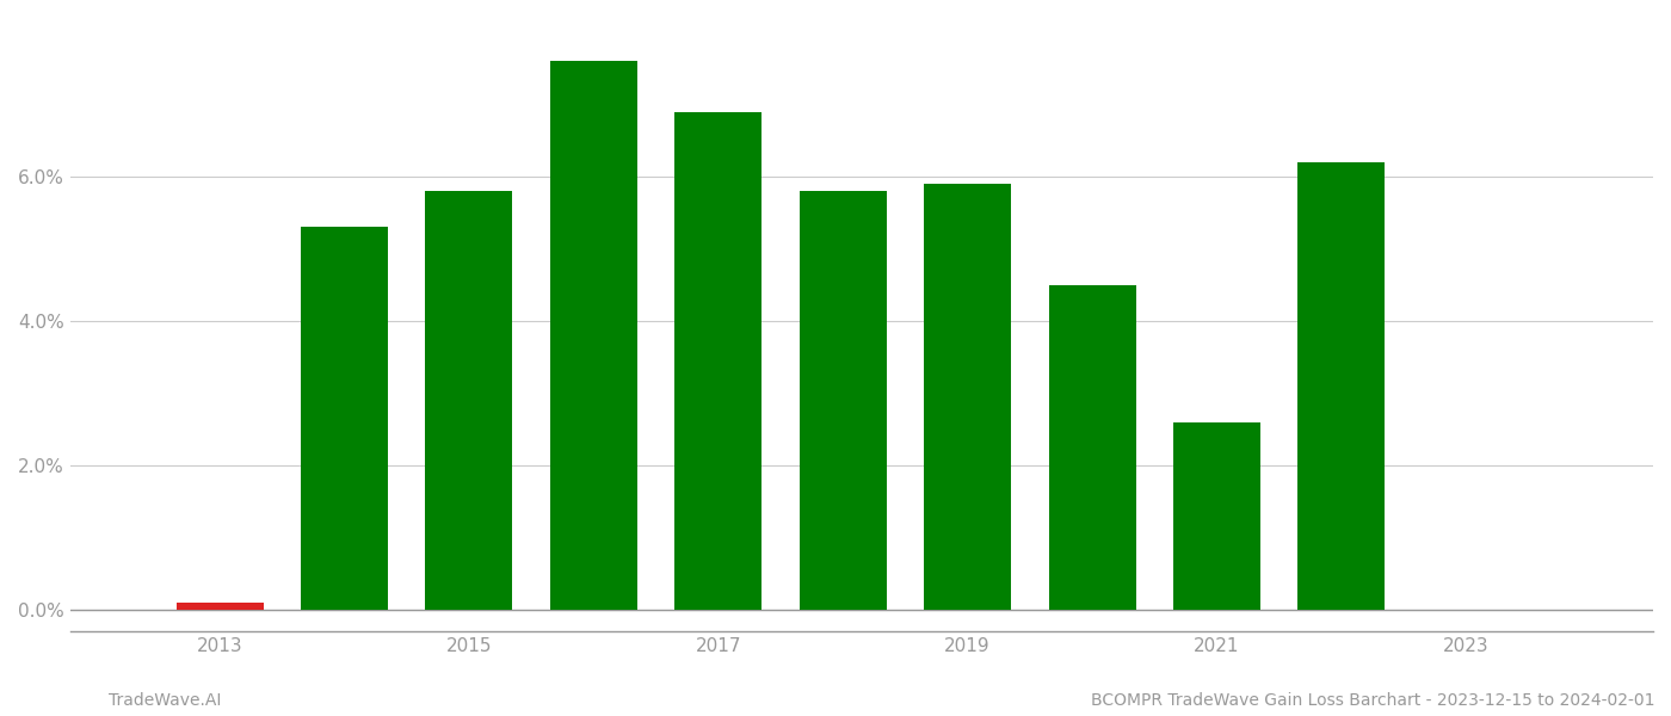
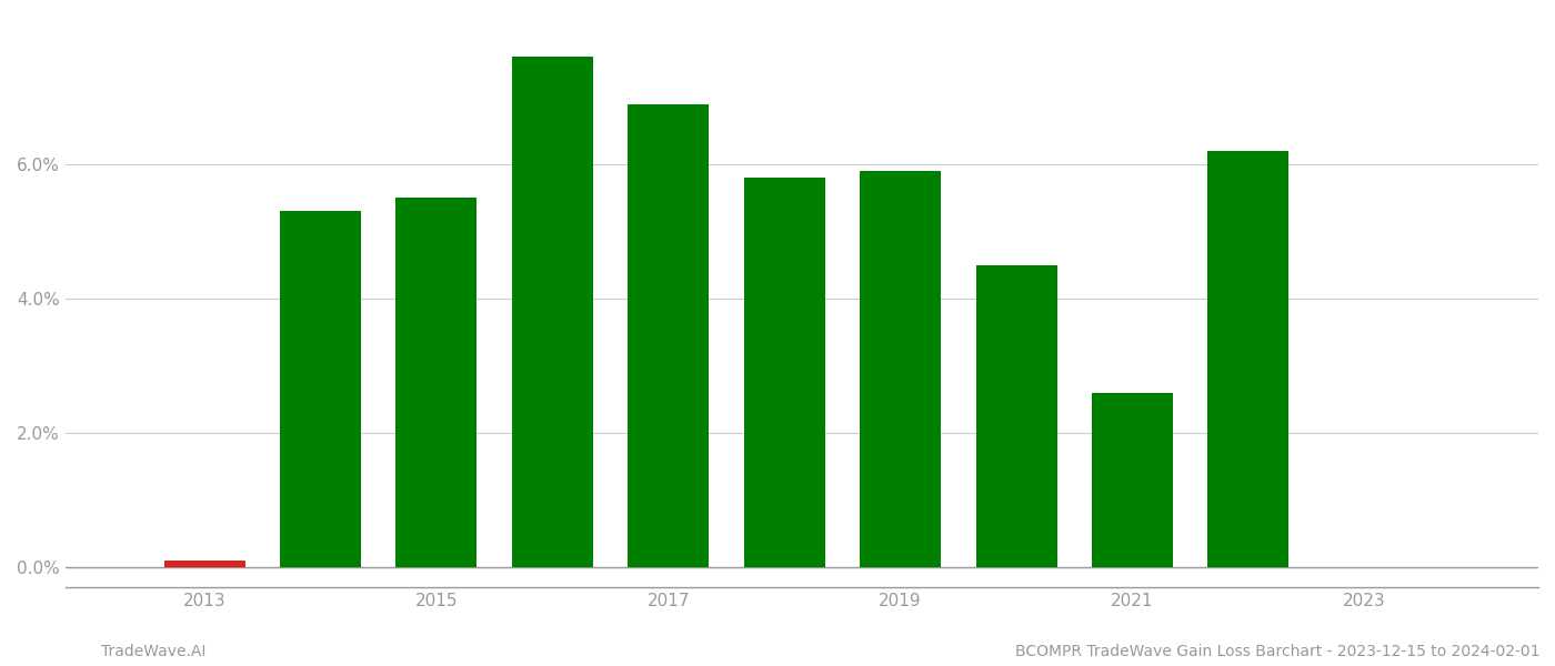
2015: 5.8% -> 5.5%
